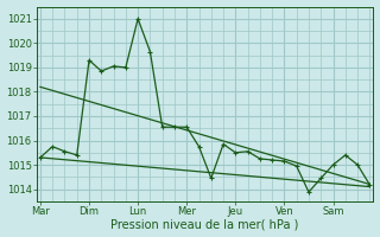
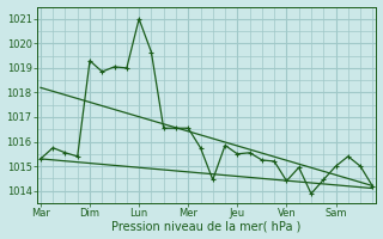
Ven: 1015.15 -> 1014.40
